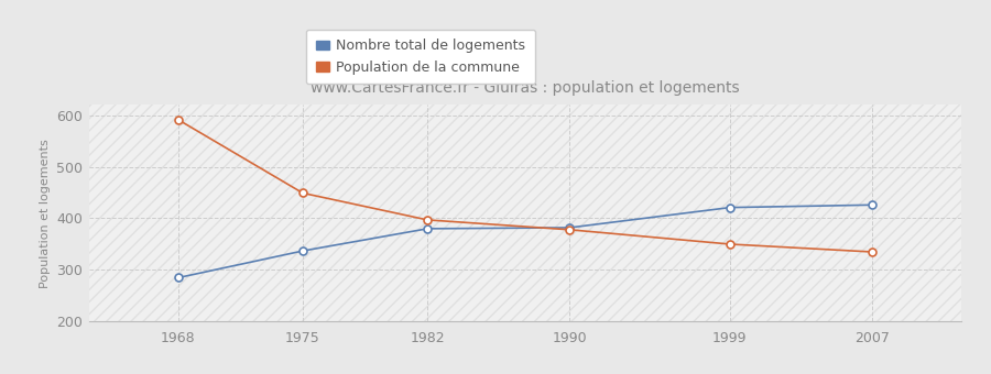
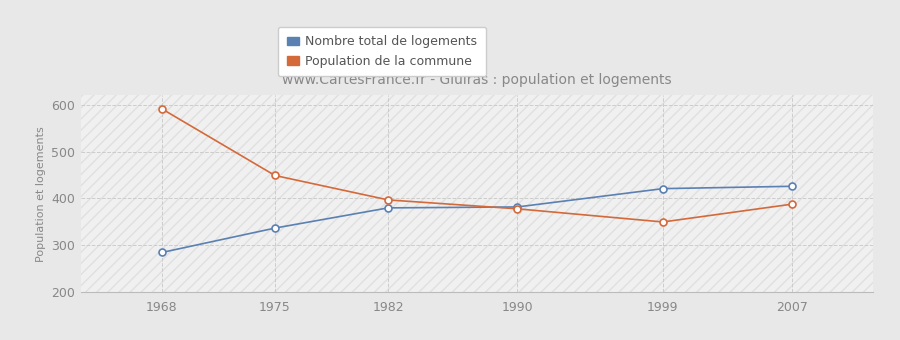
Population de la commune/2007: 335 -> 388
